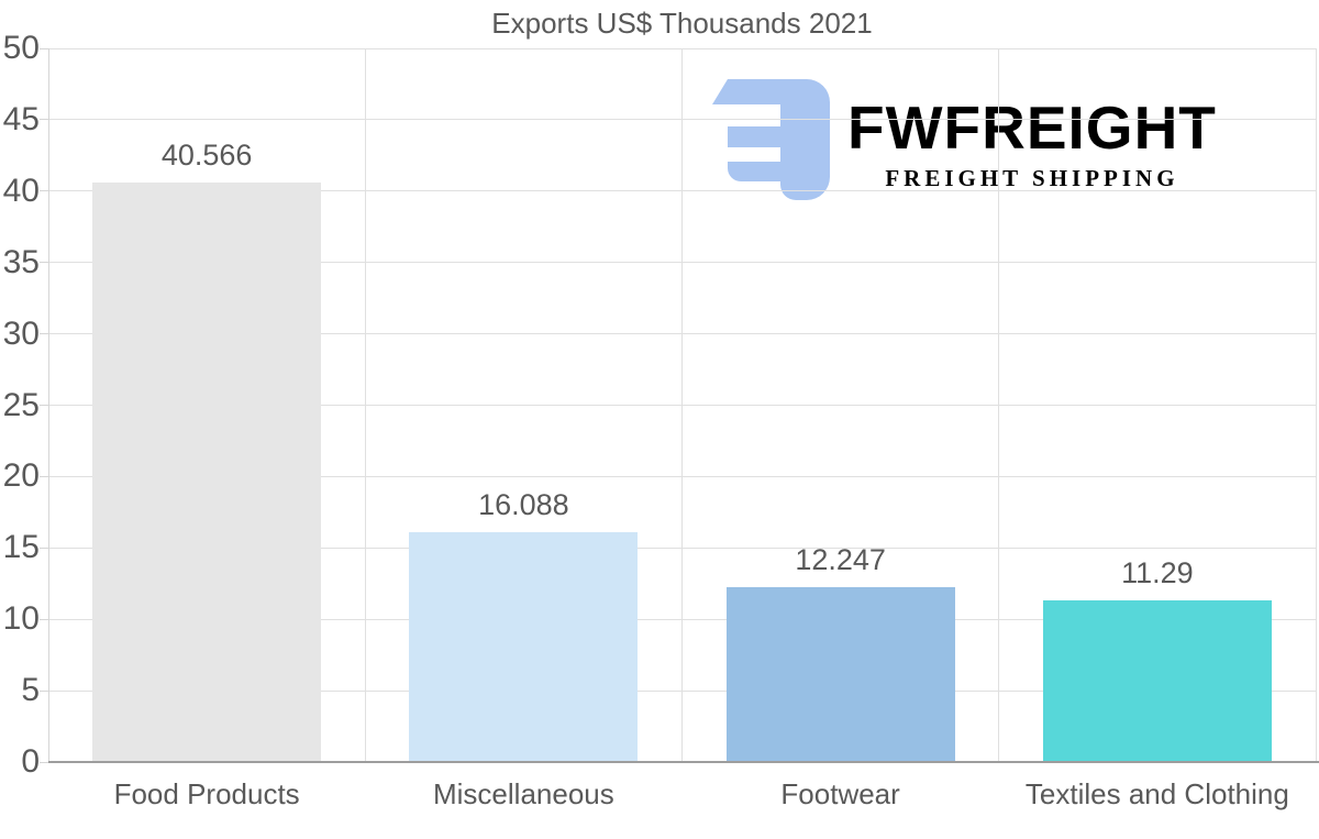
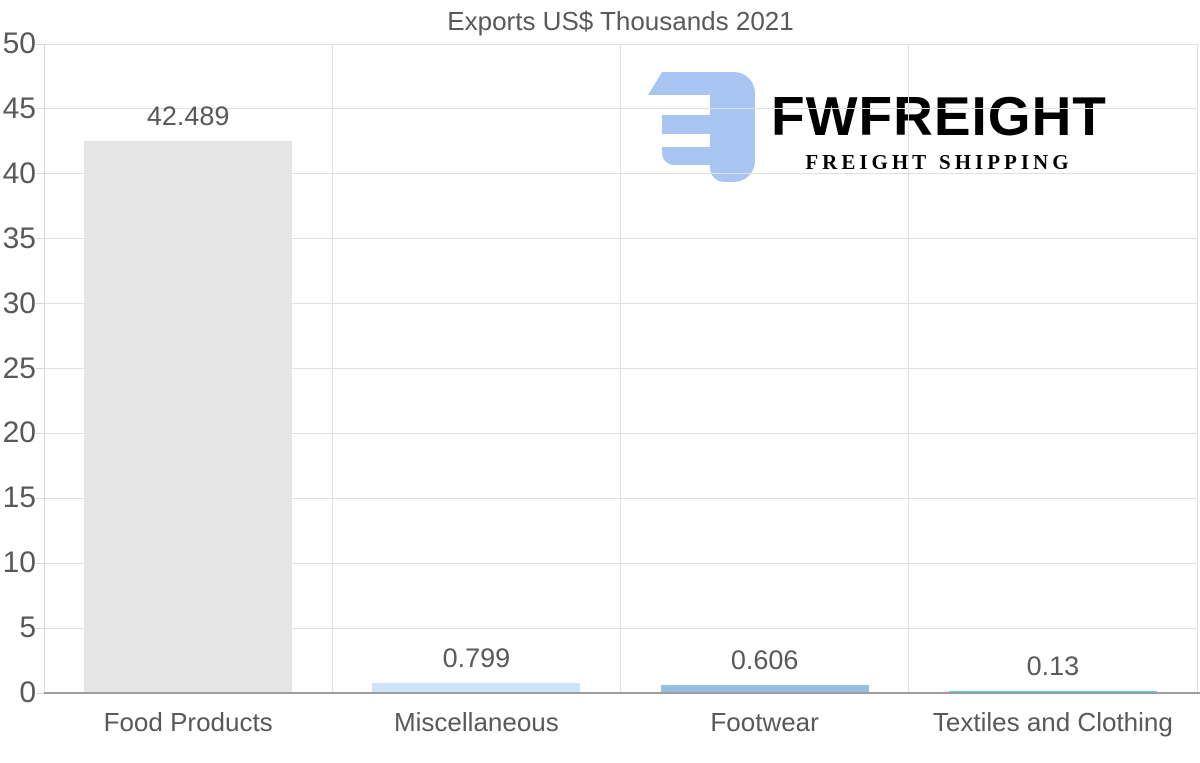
Food Products: 40.566 -> 42.489
Miscellaneous: 16.088 -> 0.799
Footwear: 12.247 -> 0.606
Textiles and Clothing: 11.29 -> 0.13
